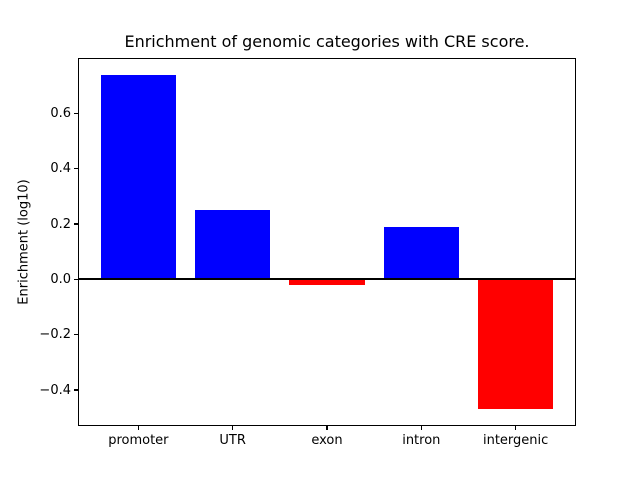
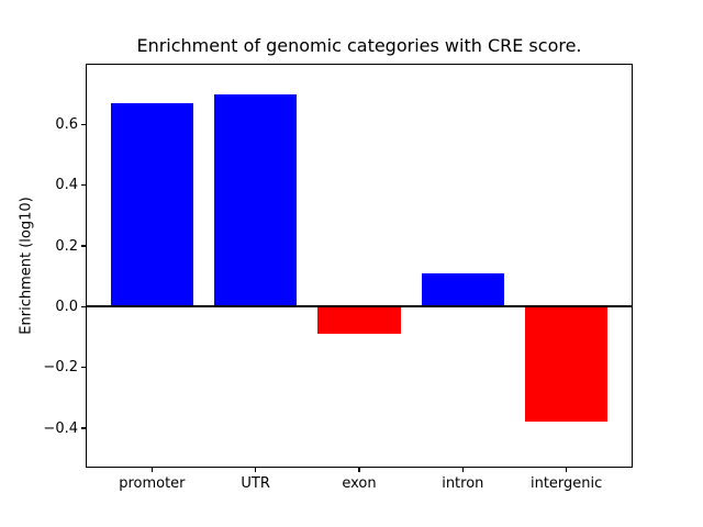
promoter: 0.74 -> 0.67
UTR: 0.25 -> 0.70
exon: -0.02 -> -0.09
intron: 0.19 -> 0.11
intergenic: -0.47 -> -0.38
